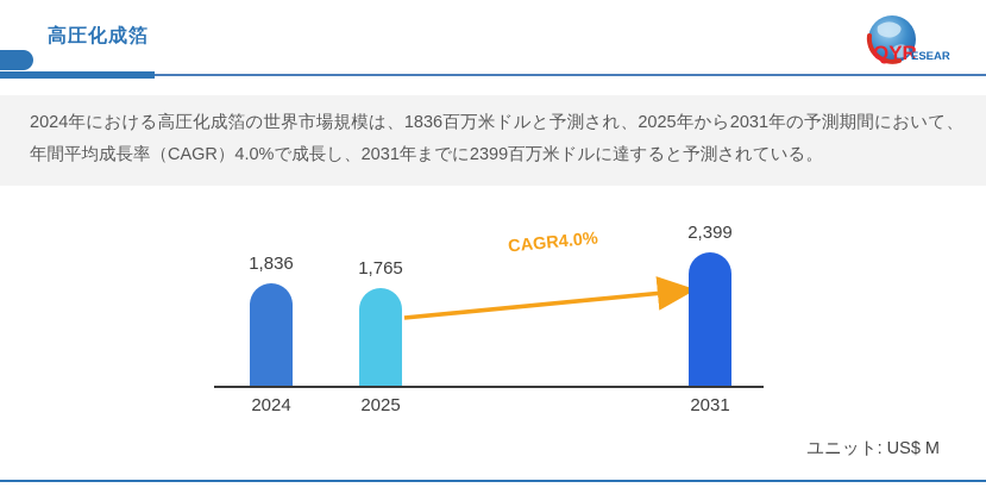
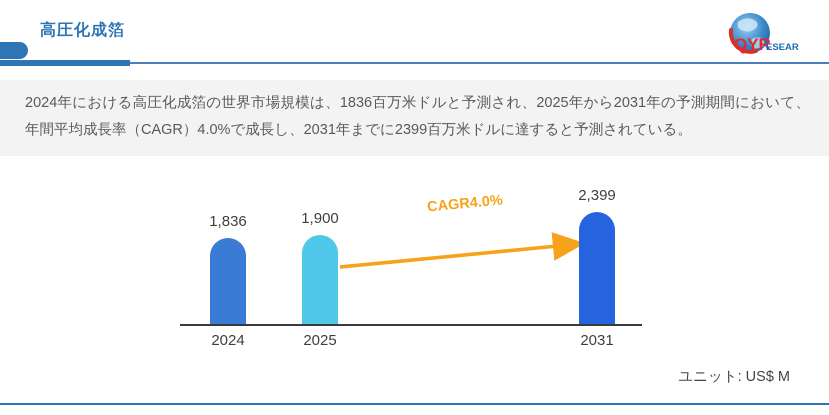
2025: 1,765 -> 1,900
